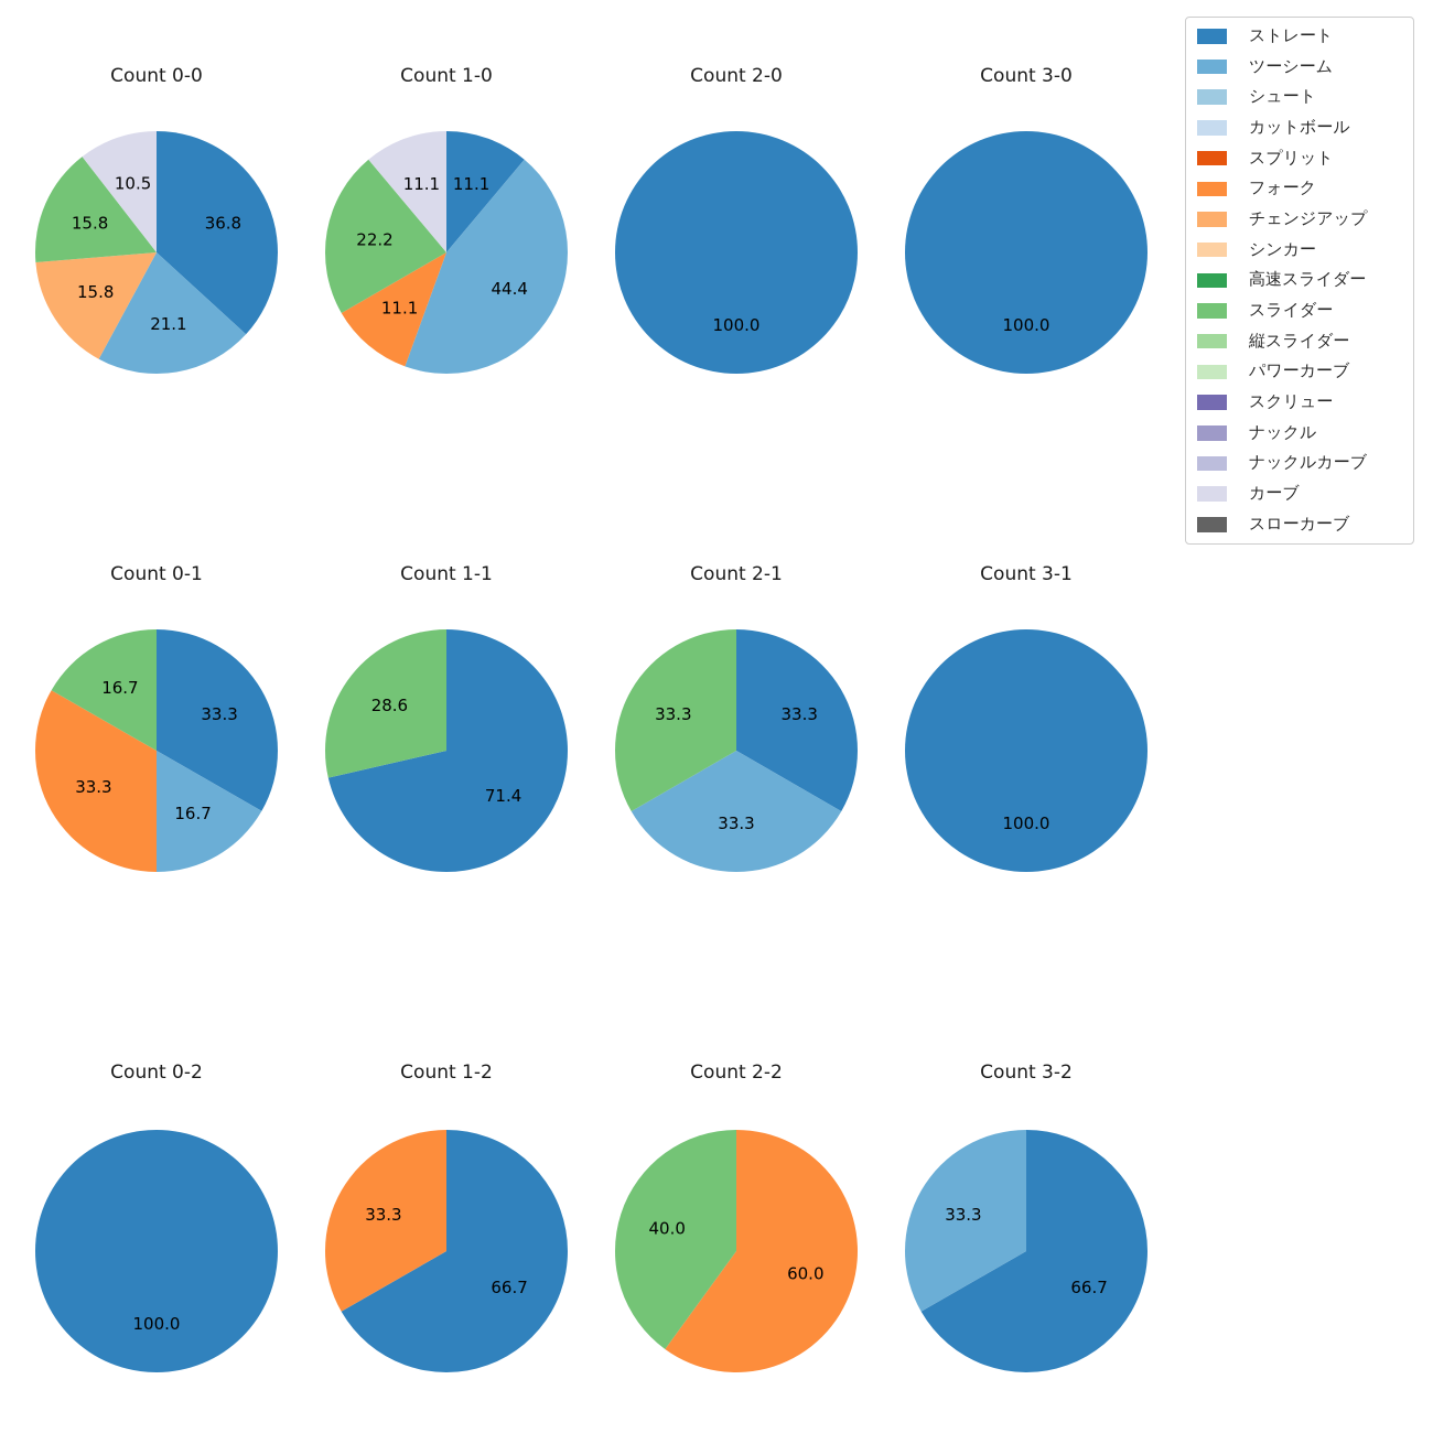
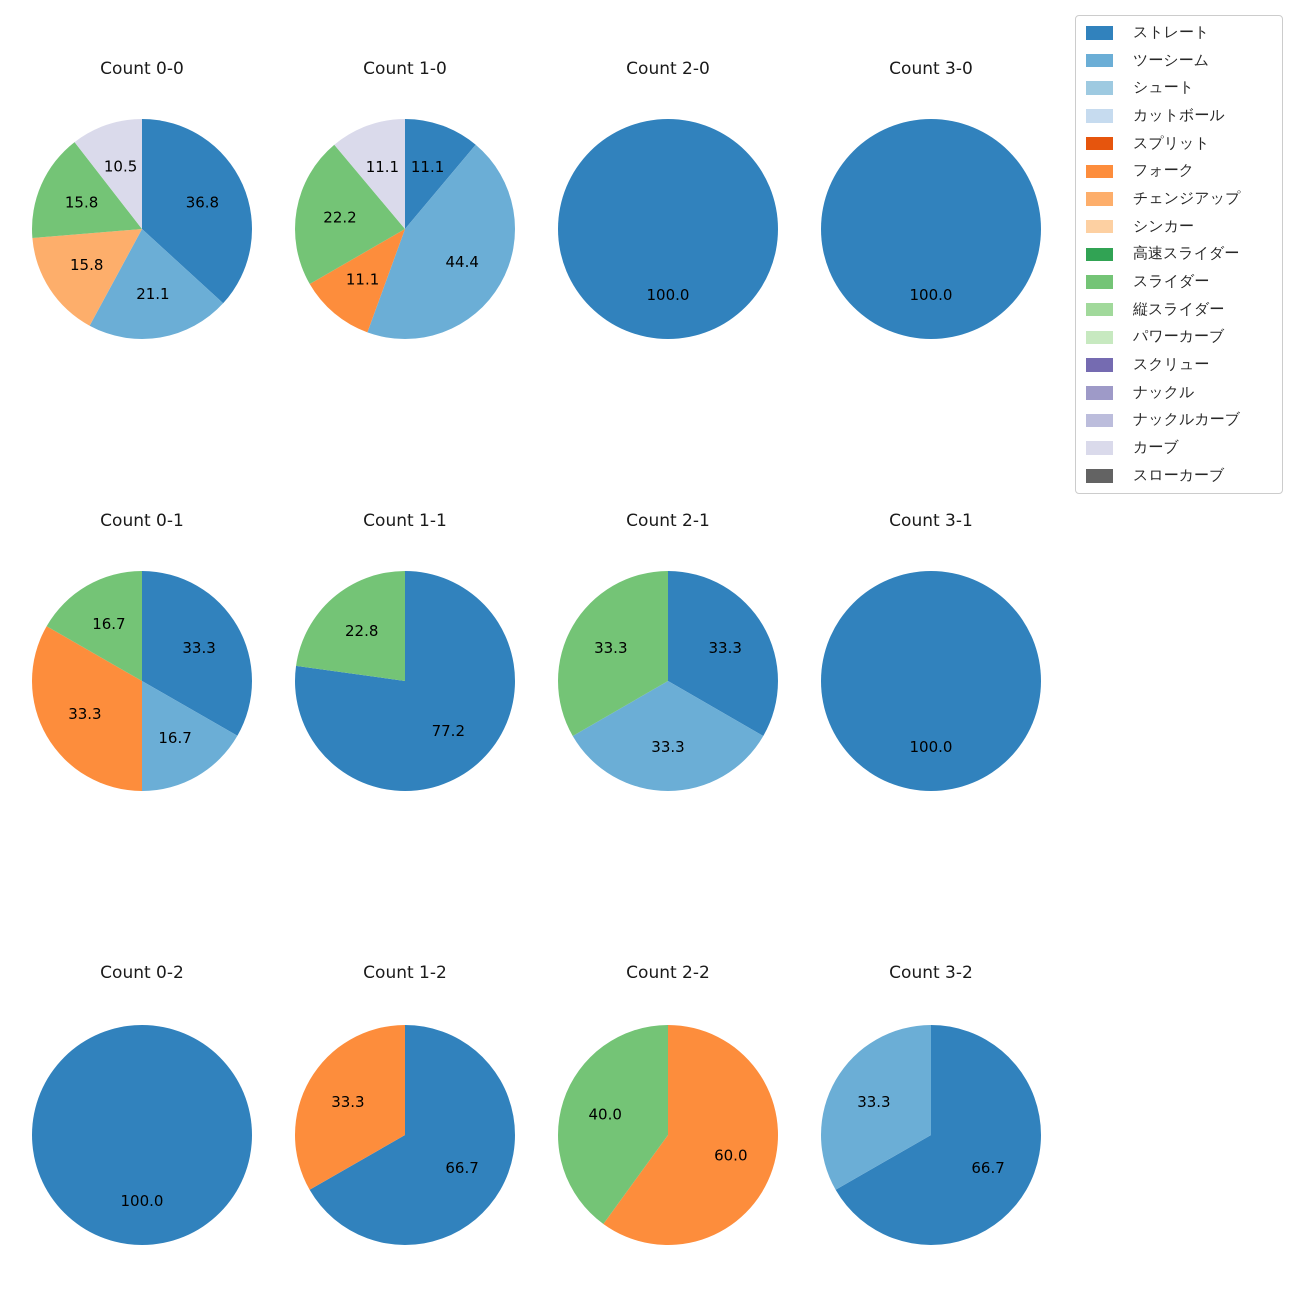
Count 1-1/ストレート: 71.4 -> 77.2
Count 1-1/スライダー: 28.6 -> 22.8
